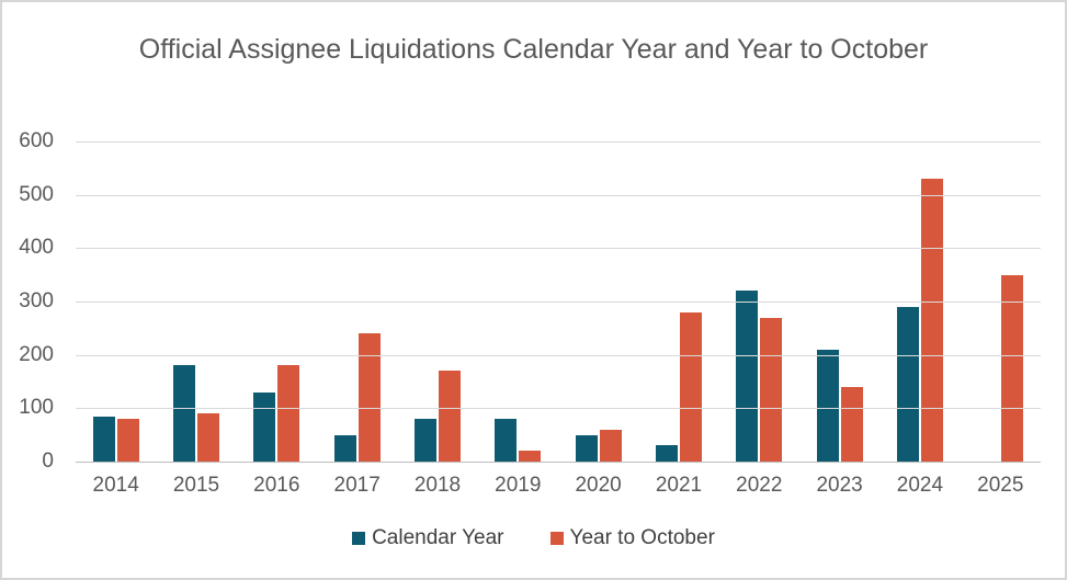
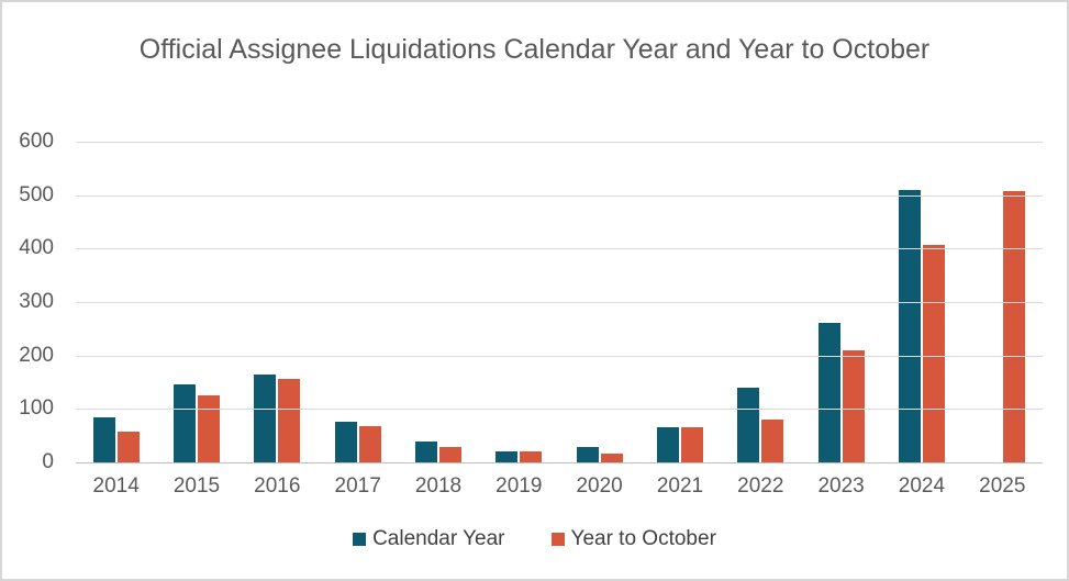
Year to October/2014: 80 -> 60
Calendar Year/2015: 180 -> 140
Year to October/2015: 90 -> 130
Calendar Year/2016: 130 -> 160
Year to October/2016: 180 -> 160
Calendar Year/2017: 50 -> 80
Year to October/2017: 240 -> 70
Calendar Year/2018: 80 -> 40
Year to October/2018: 170 -> 30
Calendar Year/2019: 80 -> 20
Calendar Year/2020: 50 -> 30
Year to October/2020: 60 -> 20
Calendar Year/2021: 30 -> 70
Year to October/2021: 280 -> 70
Calendar Year/2022: 320 -> 140
Year to October/2022: 270 -> 80
Calendar Year/2023: 210 -> 260
Year to October/2023: 140 -> 210
Calendar Year/2024: 290 -> 510
Year to October/2024: 530 -> 410
Year to October/2025: 350 -> 510
